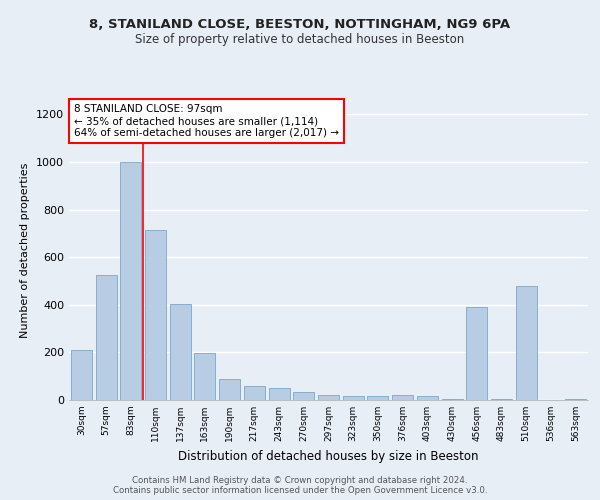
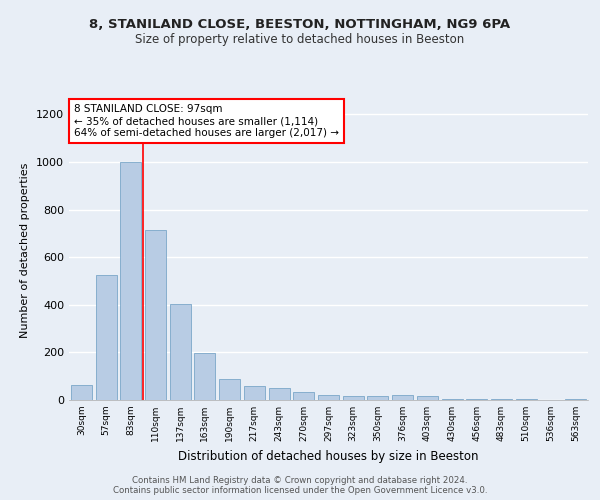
30sqm: 210 -> 65
456sqm: 390 -> 5
510sqm: 480 -> 5
